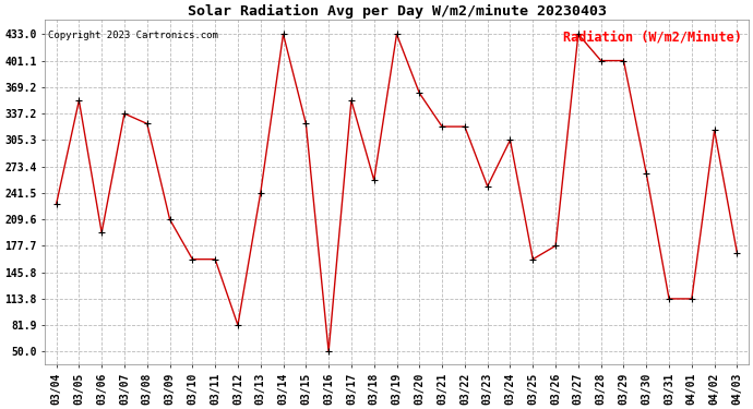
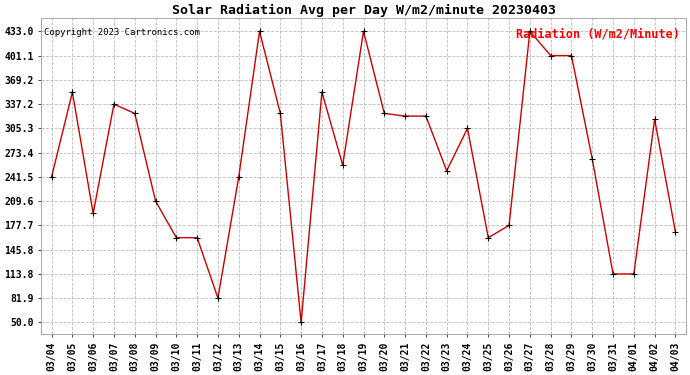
03/04: 228 -> 242
03/20: 362 -> 325
